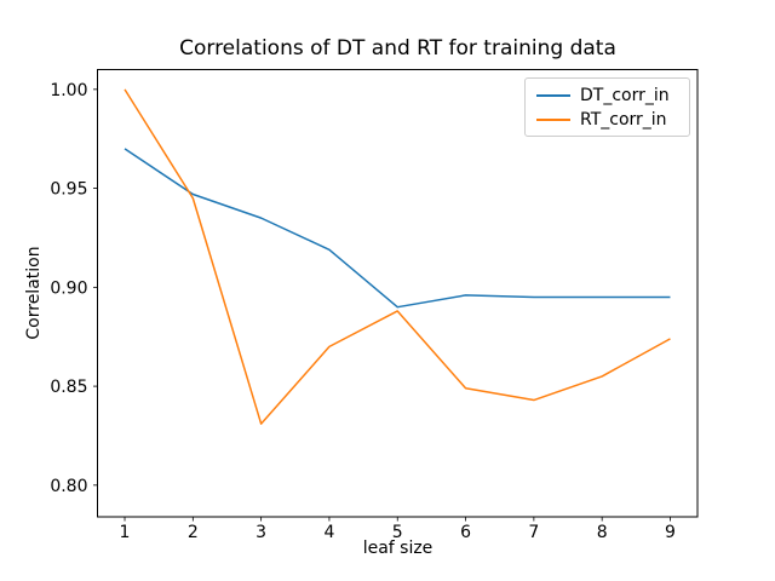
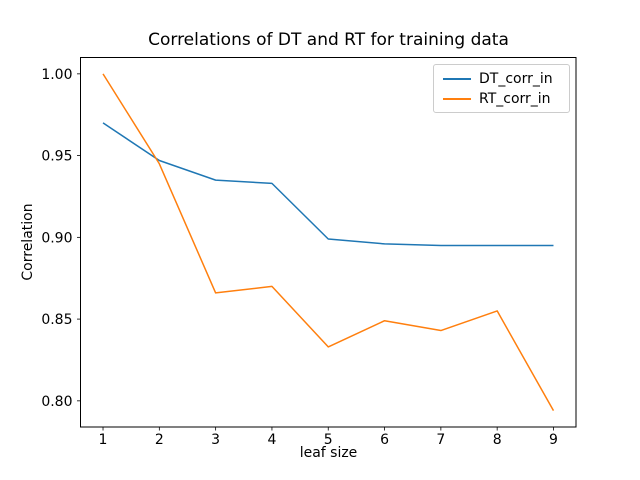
RT_corr_in/3: 0.831 -> 0.866
DT_corr_in/4: 0.919 -> 0.933
DT_corr_in/5: 0.890 -> 0.899
RT_corr_in/5: 0.888 -> 0.833
RT_corr_in/9: 0.874 -> 0.794
